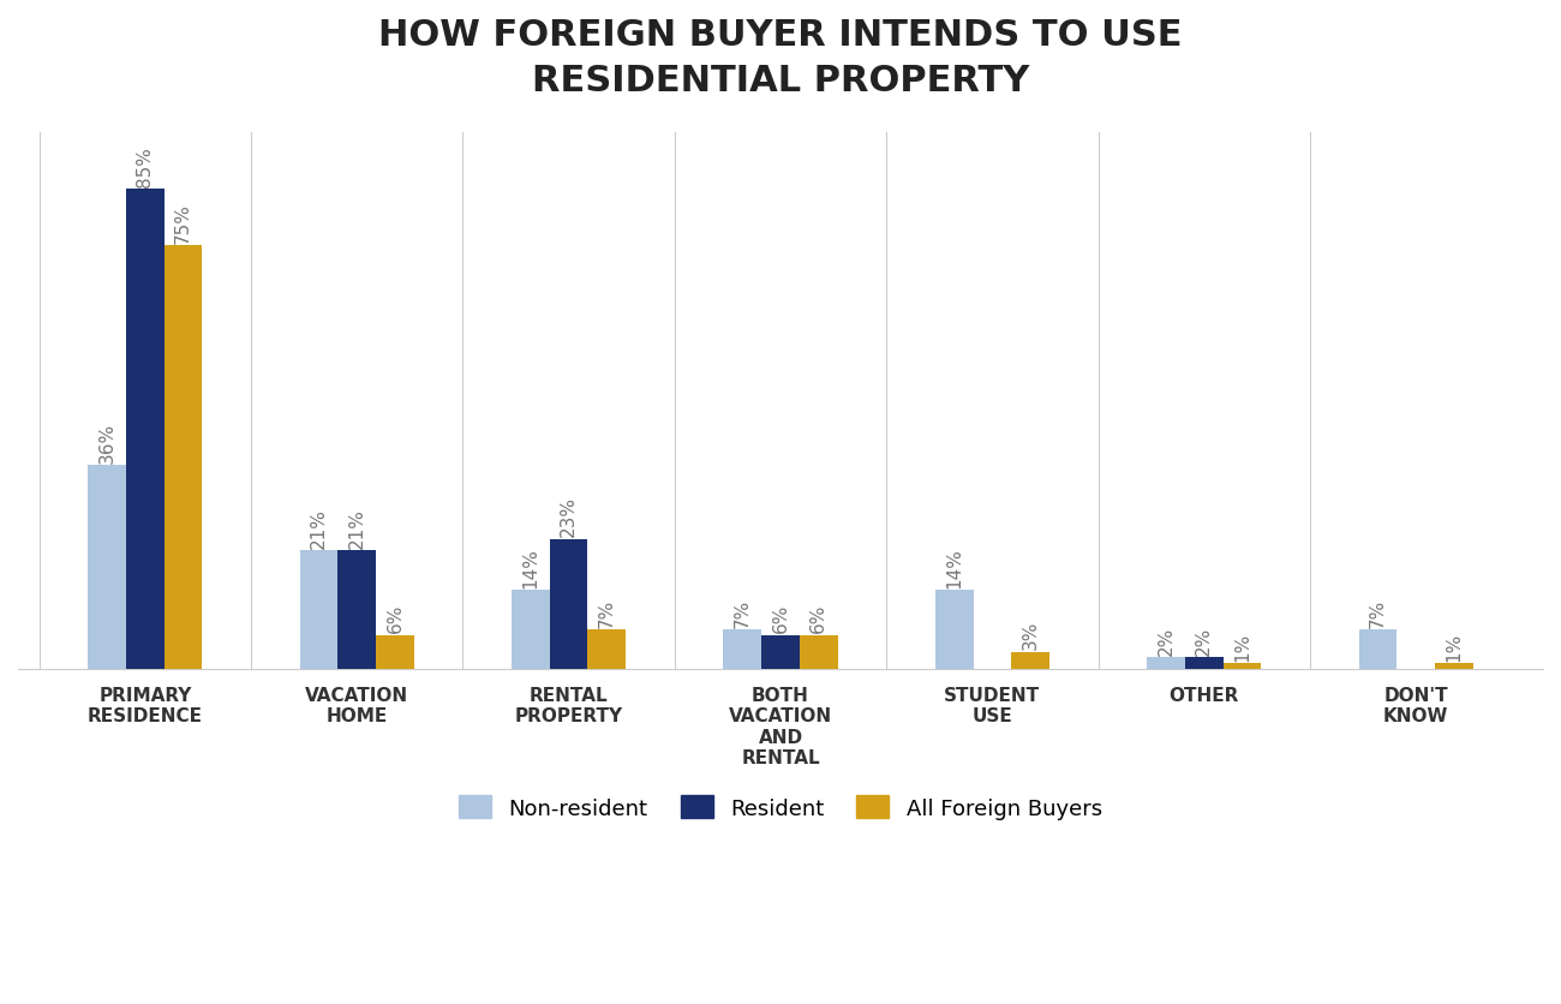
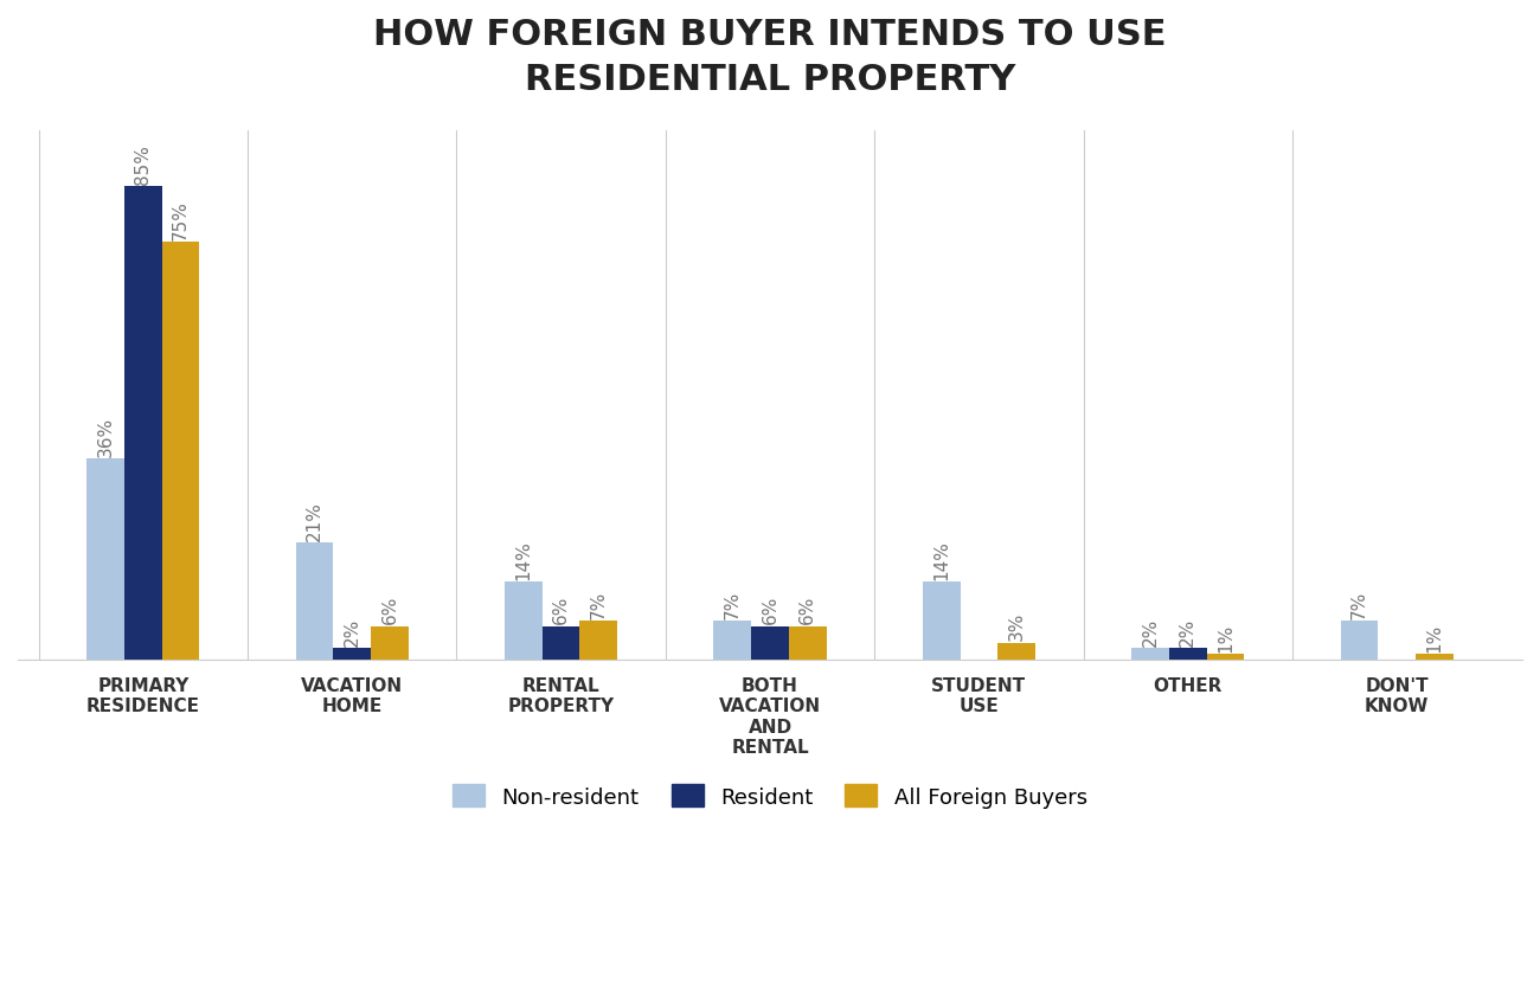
Resident/VACATION HOME: 21% -> 2%
Resident/RENTAL PROPERTY: 23% -> 6%
